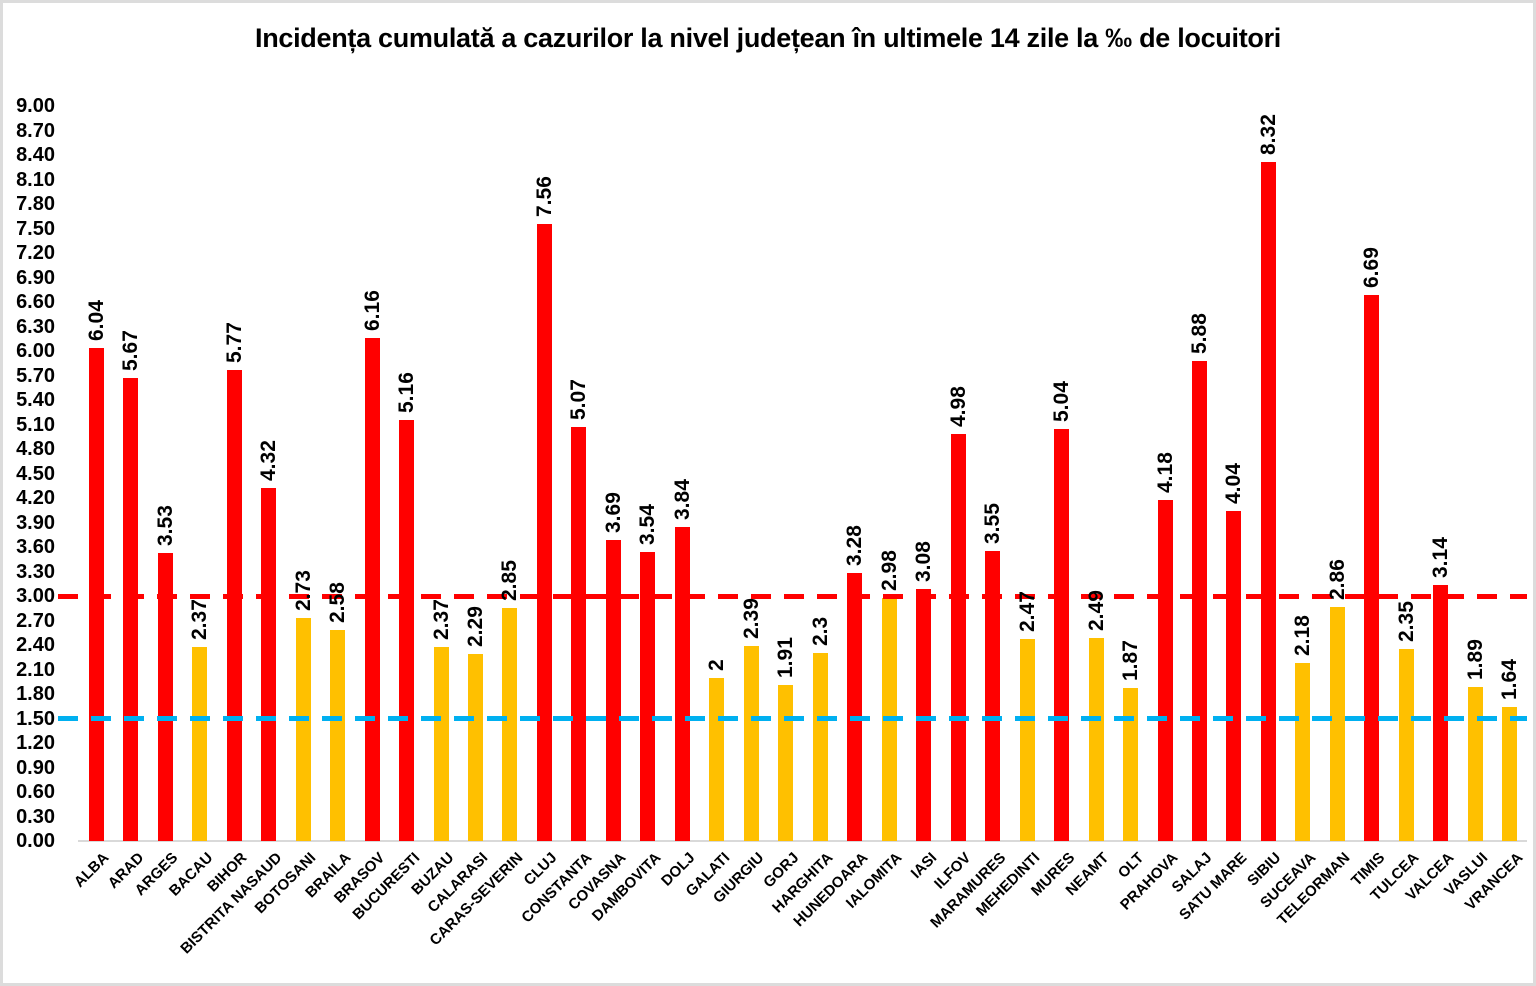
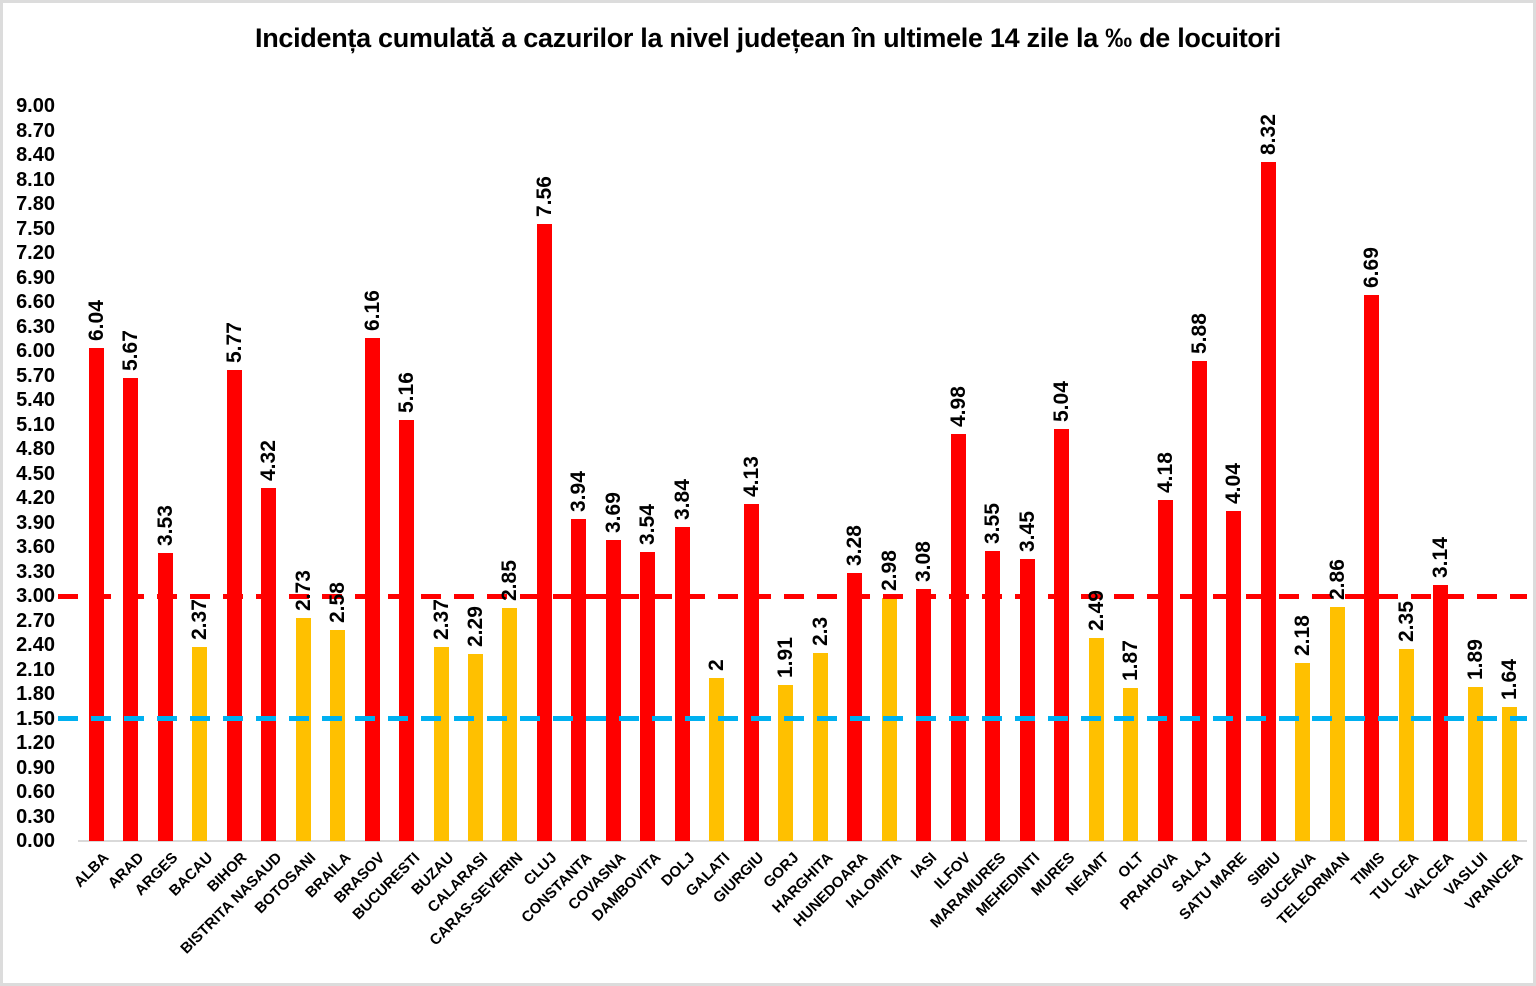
CONSTANTA: 5.07 -> 3.94
GIURGIU: 2.39 -> 4.13
MEHEDINTI: 2.47 -> 3.45
